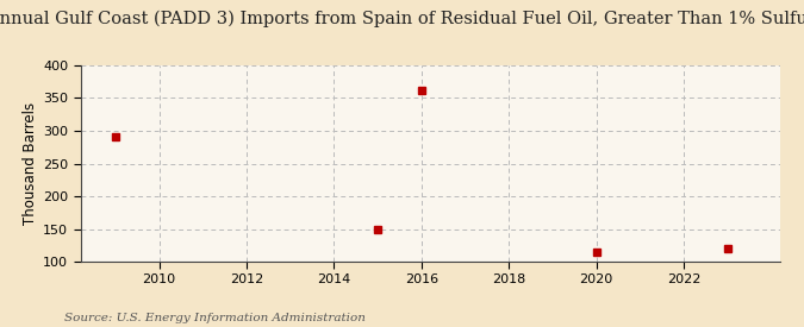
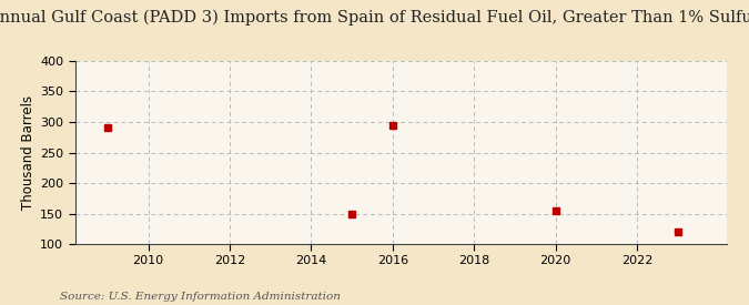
2016: 362 -> 294
2020: 115 -> 154
